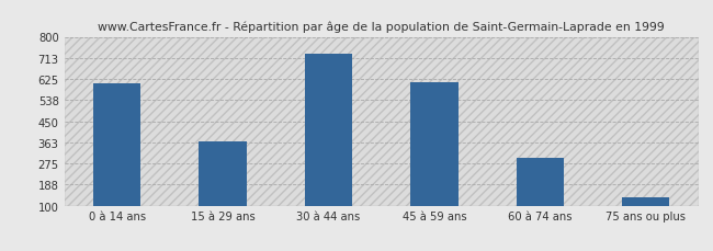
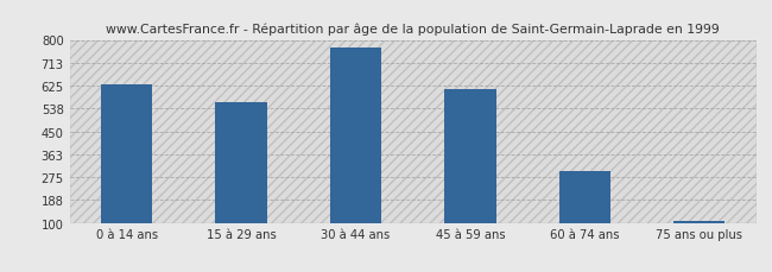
0 à 14 ans: 605 -> 630
15 à 29 ans: 365 -> 563
30 à 44 ans: 730 -> 770
75 ans ou plus: 135 -> 107
